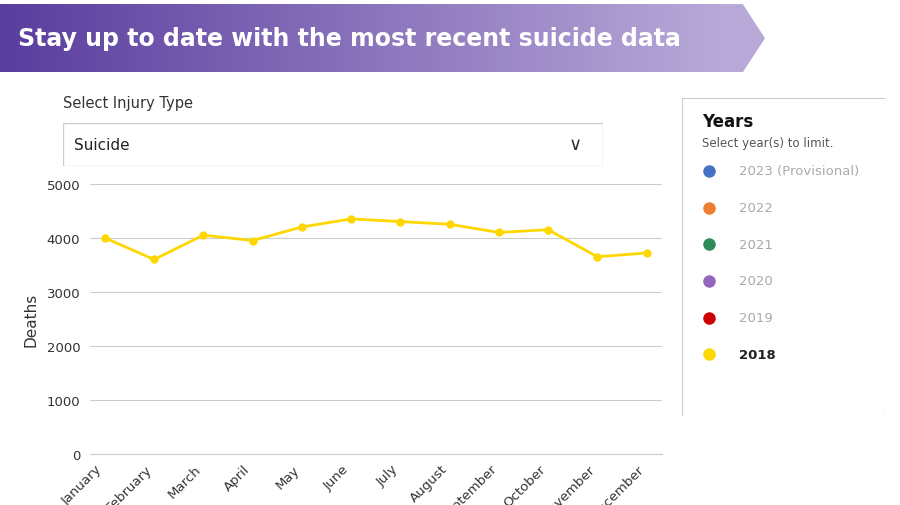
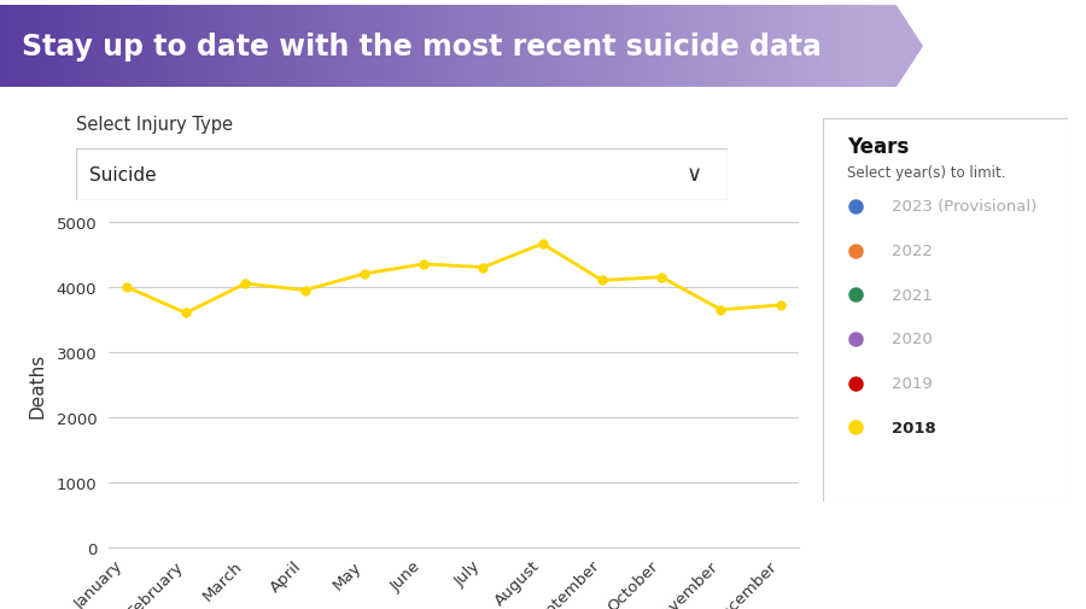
August: 4250 -> 4660
